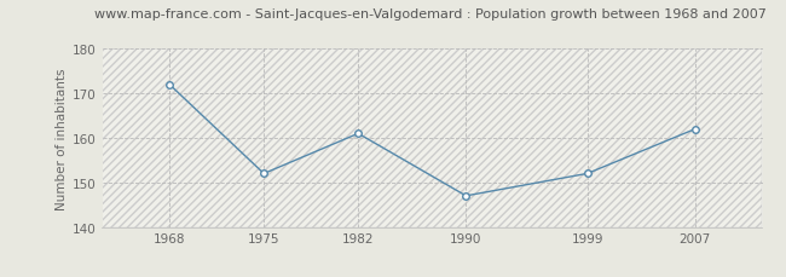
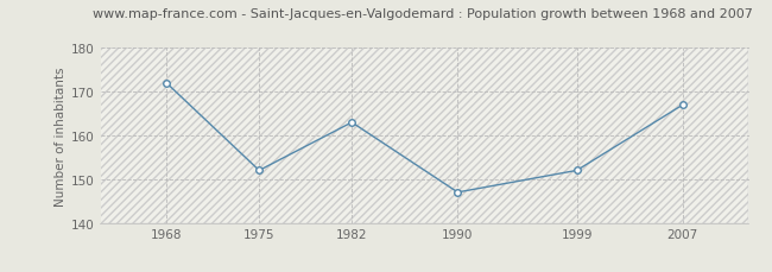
1982: 161 -> 163
2007: 162 -> 167
